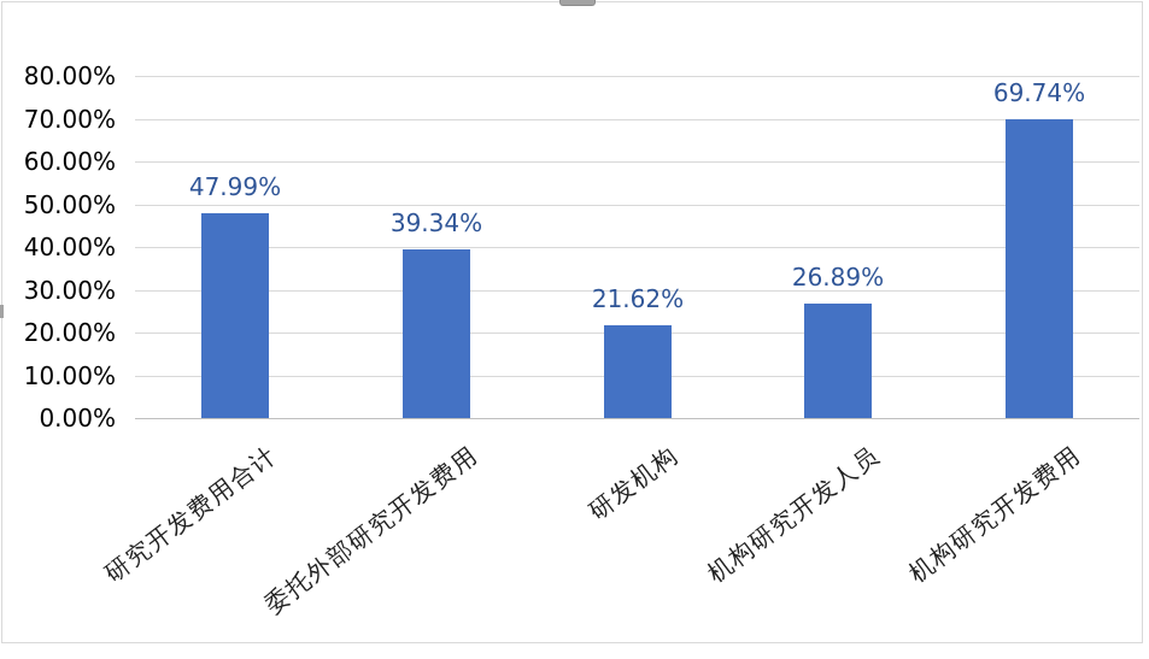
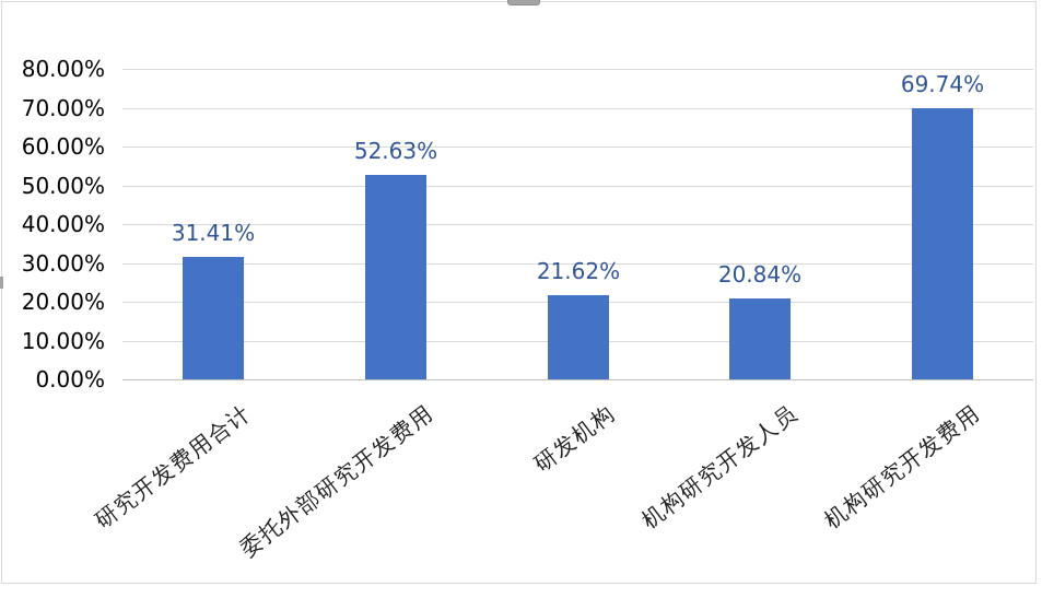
研究开发费用合计: 47.99% -> 31.41%
委托外部研究开发费用: 39.34% -> 52.63%
机构研究开发人员: 26.89% -> 20.84%
